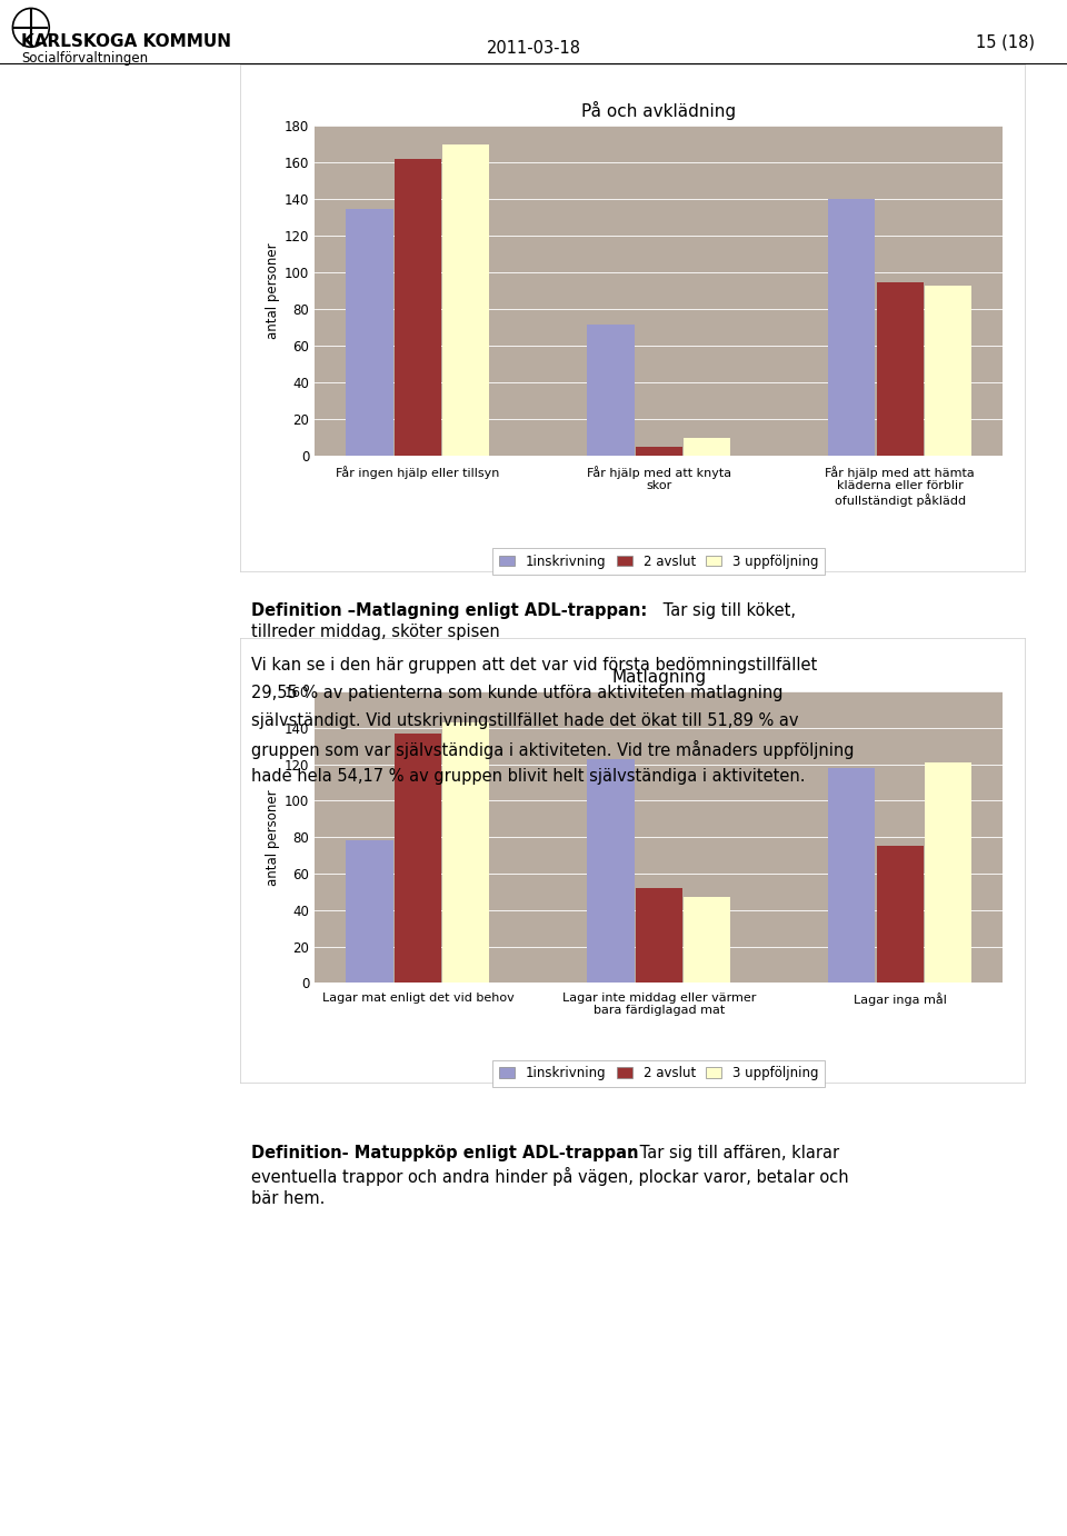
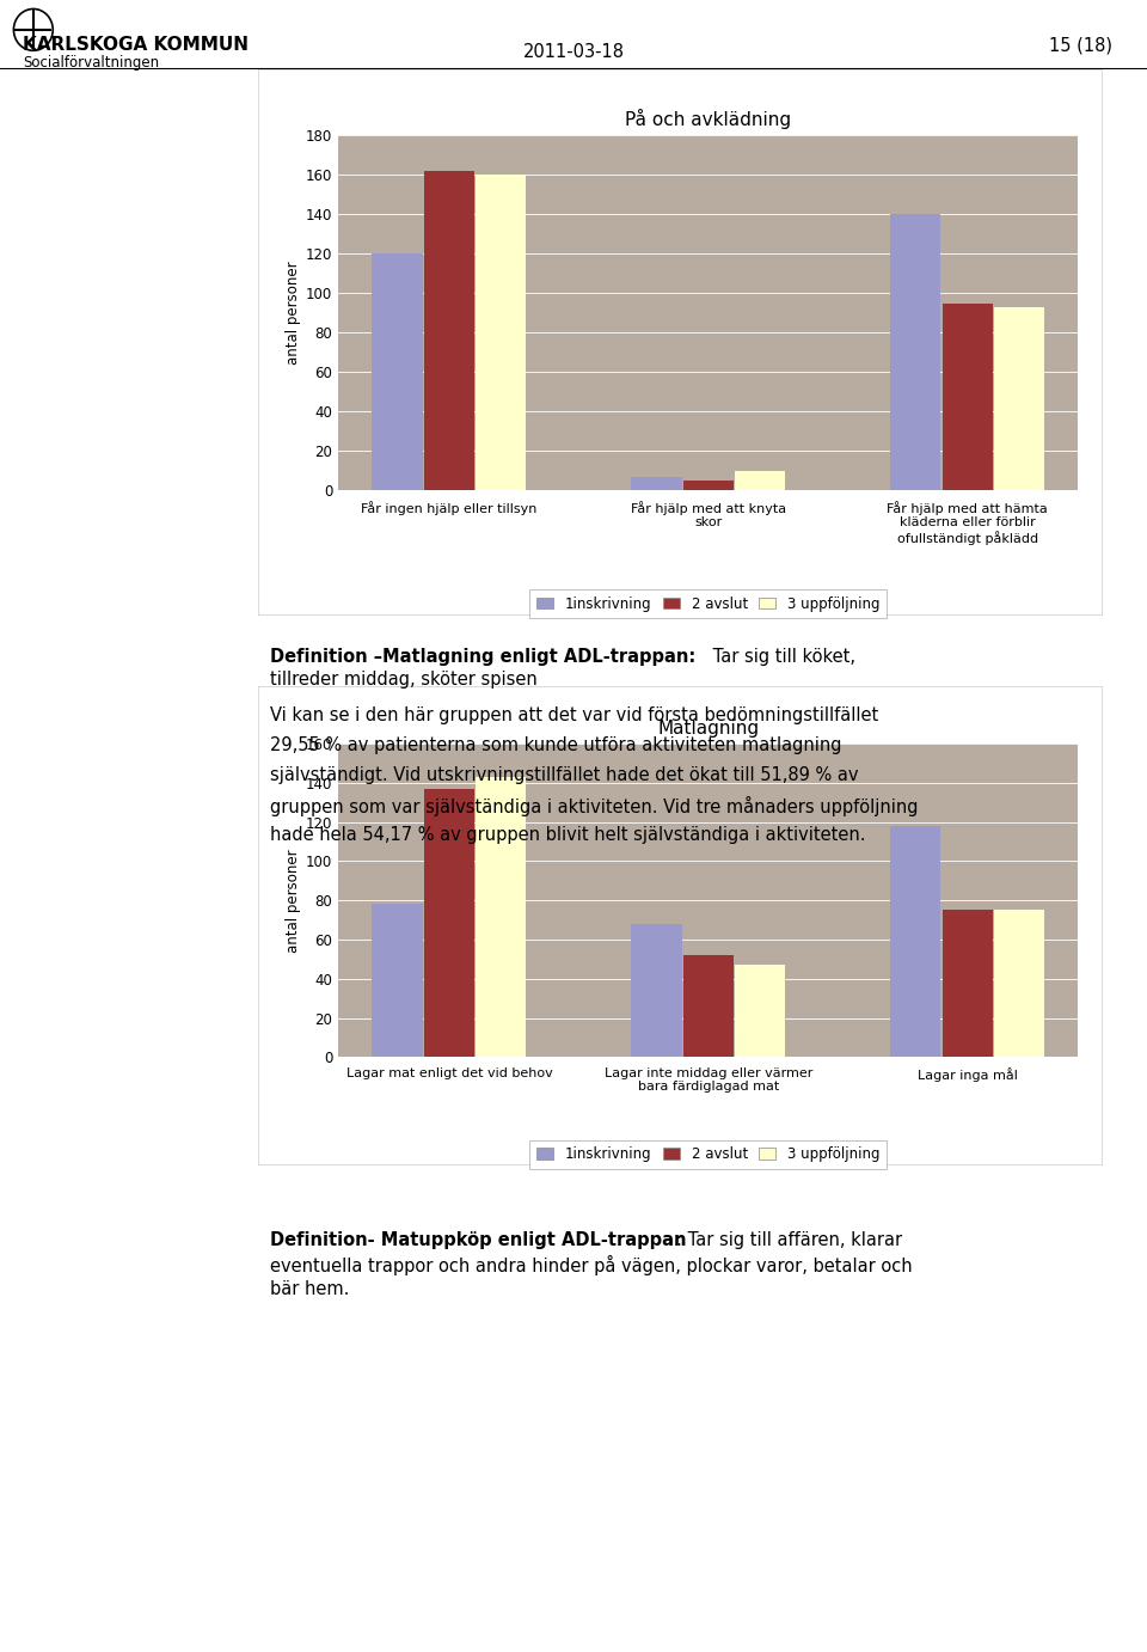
På och avklädning/1inskrivning/Får ingen hjälp eller tillsyn: 135 -> 120
På och avklädning/3 uppföljning/Får ingen hjälp eller tillsyn: 170 -> 160
På och avklädning/1inskrivning/Får hjälp med att knyta skor: 72 -> 7
1inskrivning/Lagar inte middag eller värmer bara färdiglagad mat: 123 -> 68
3 uppföljning/Lagar inga mål: 121 -> 75
